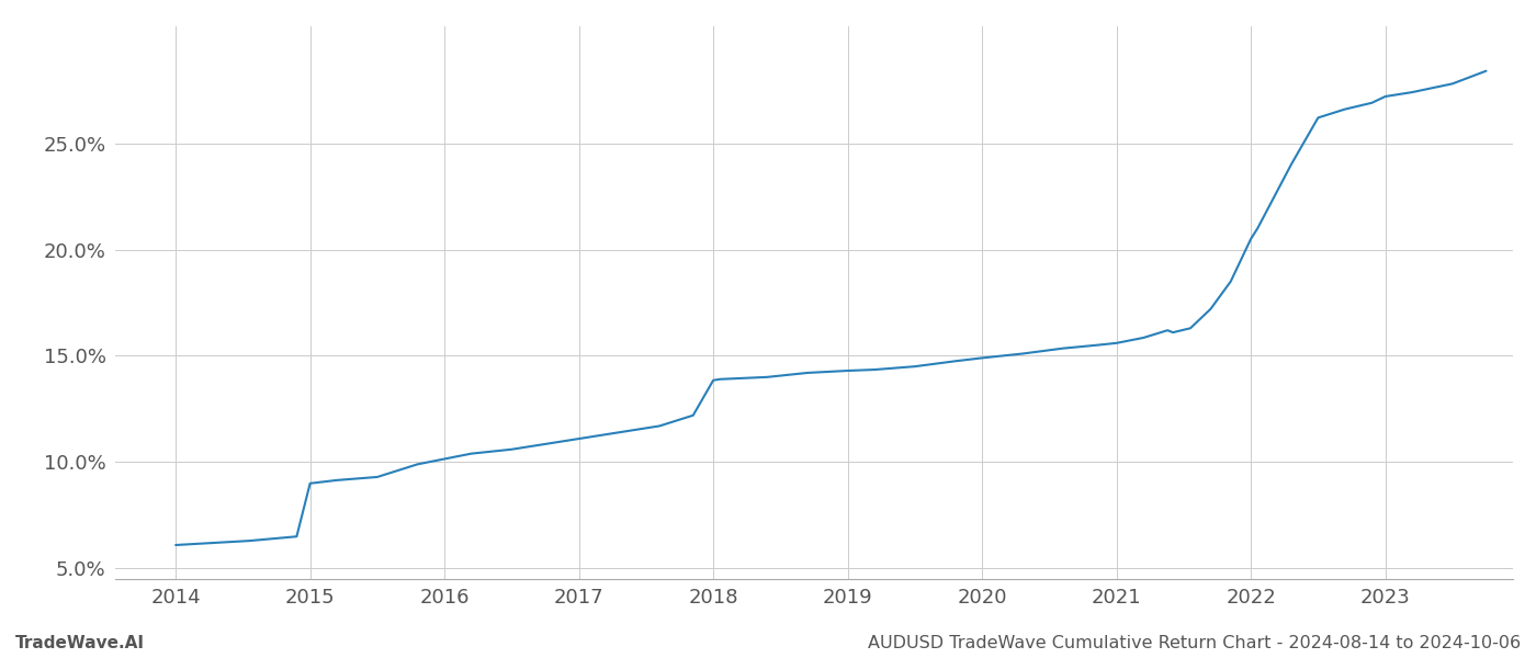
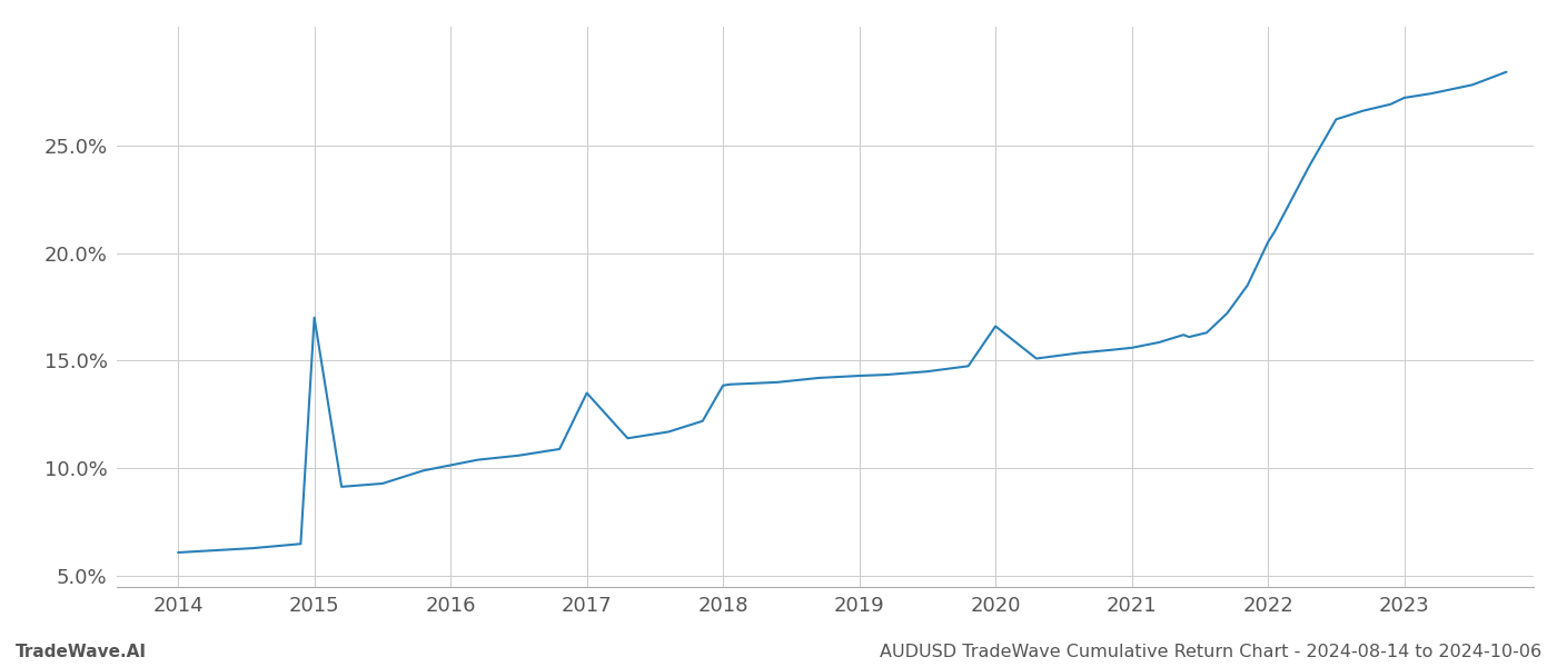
2015: 9.0% -> 17.0%
2017: 11.1% -> 13.5%
2020: 14.9% -> 16.6%
